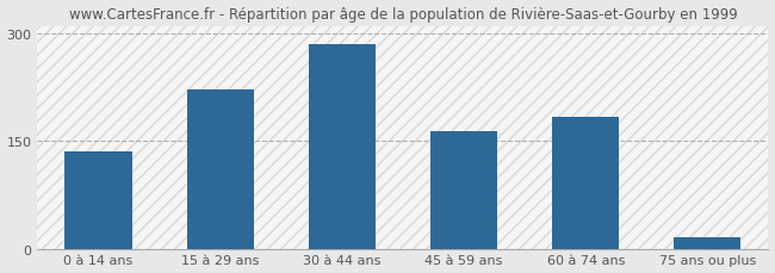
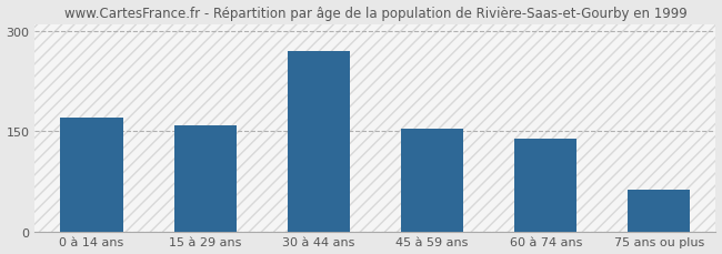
0 à 14 ans: 136 -> 170
15 à 29 ans: 222 -> 158
30 à 44 ans: 284 -> 270
45 à 59 ans: 164 -> 153
60 à 74 ans: 184 -> 138
75 ans ou plus: 16 -> 62
